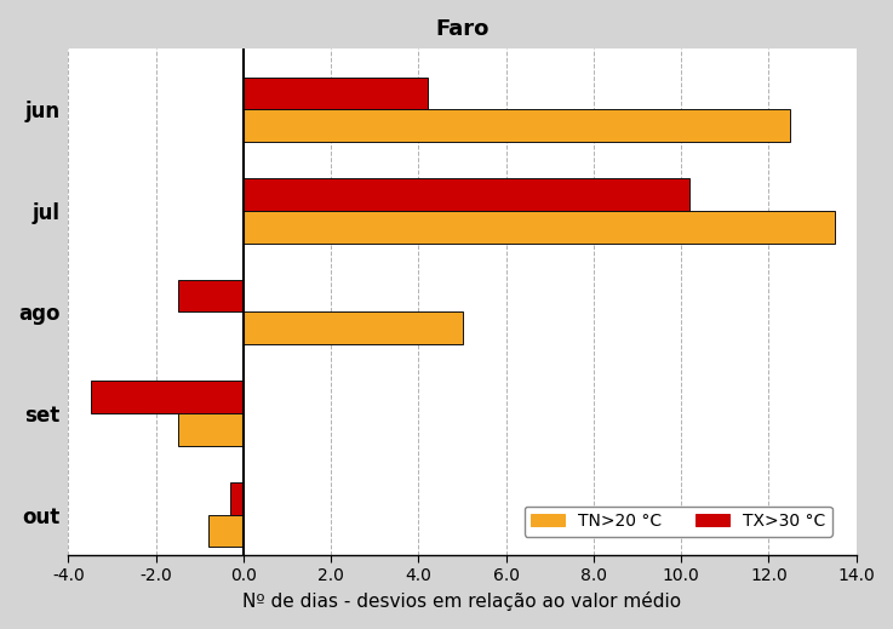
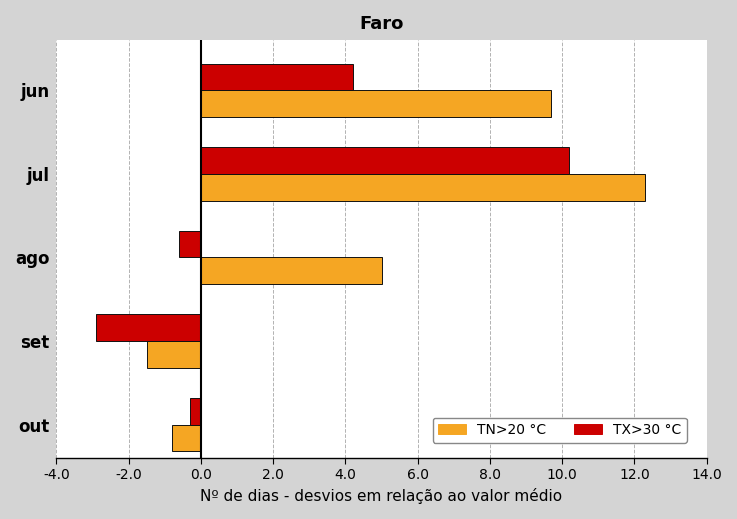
TN>20 °C/jun: 12.5 -> 9.7
TN>20 °C/jul: 13.5 -> 12.3
TX>30 °C/ago: -1.5 -> -0.6
TX>30 °C/set: -3.5 -> -2.9
